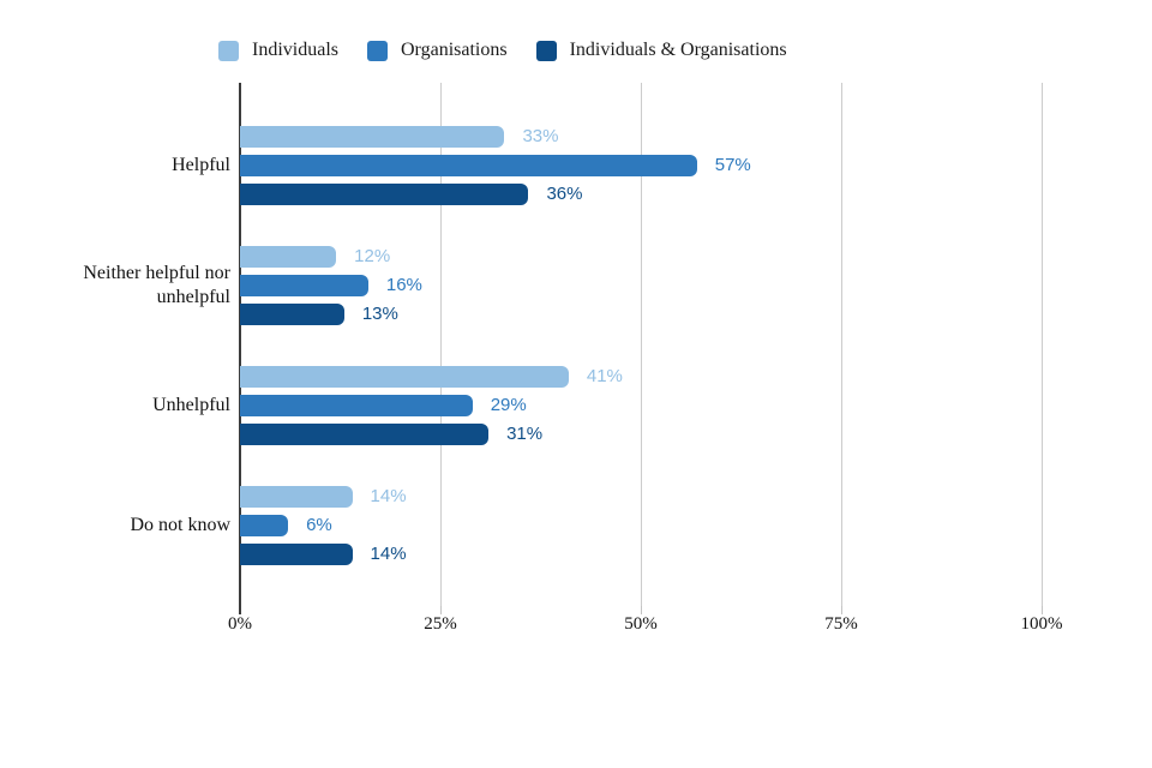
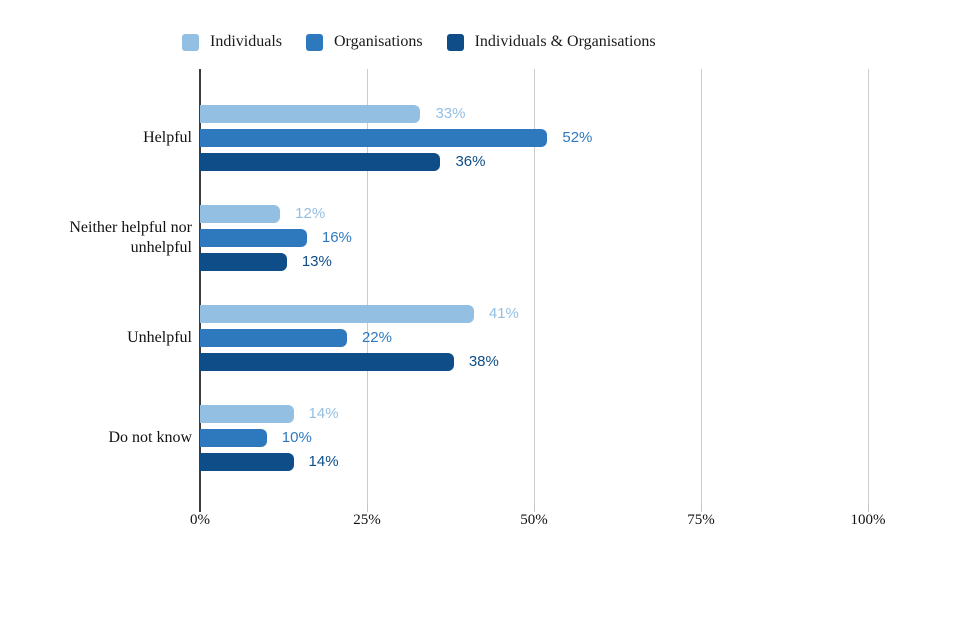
Organisations/Helpful: 57% -> 52%
Organisations/Unhelpful: 29% -> 22%
Individuals & Organisations/Unhelpful: 31% -> 38%
Organisations/Do not know: 6% -> 10%
